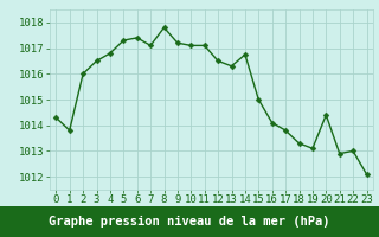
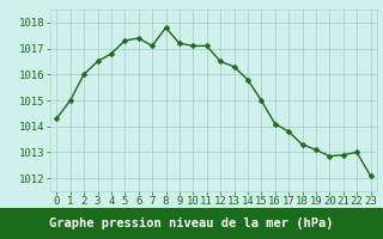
1: 1013.80 -> 1015.00
14: 1016.75 -> 1015.80
20: 1014.40 -> 1012.85
